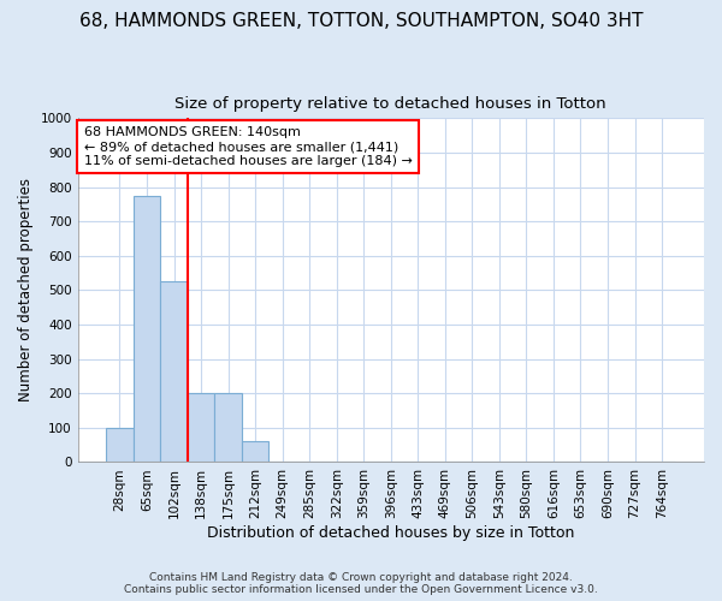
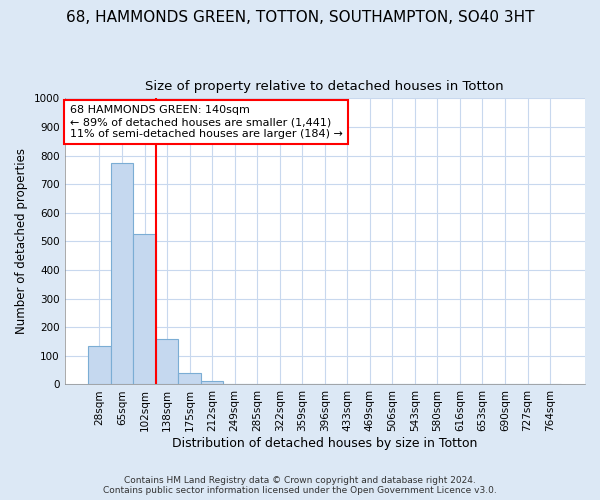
28sqm: 100 -> 133
138sqm: 200 -> 160
175sqm: 200 -> 40
212sqm: 60 -> 12
